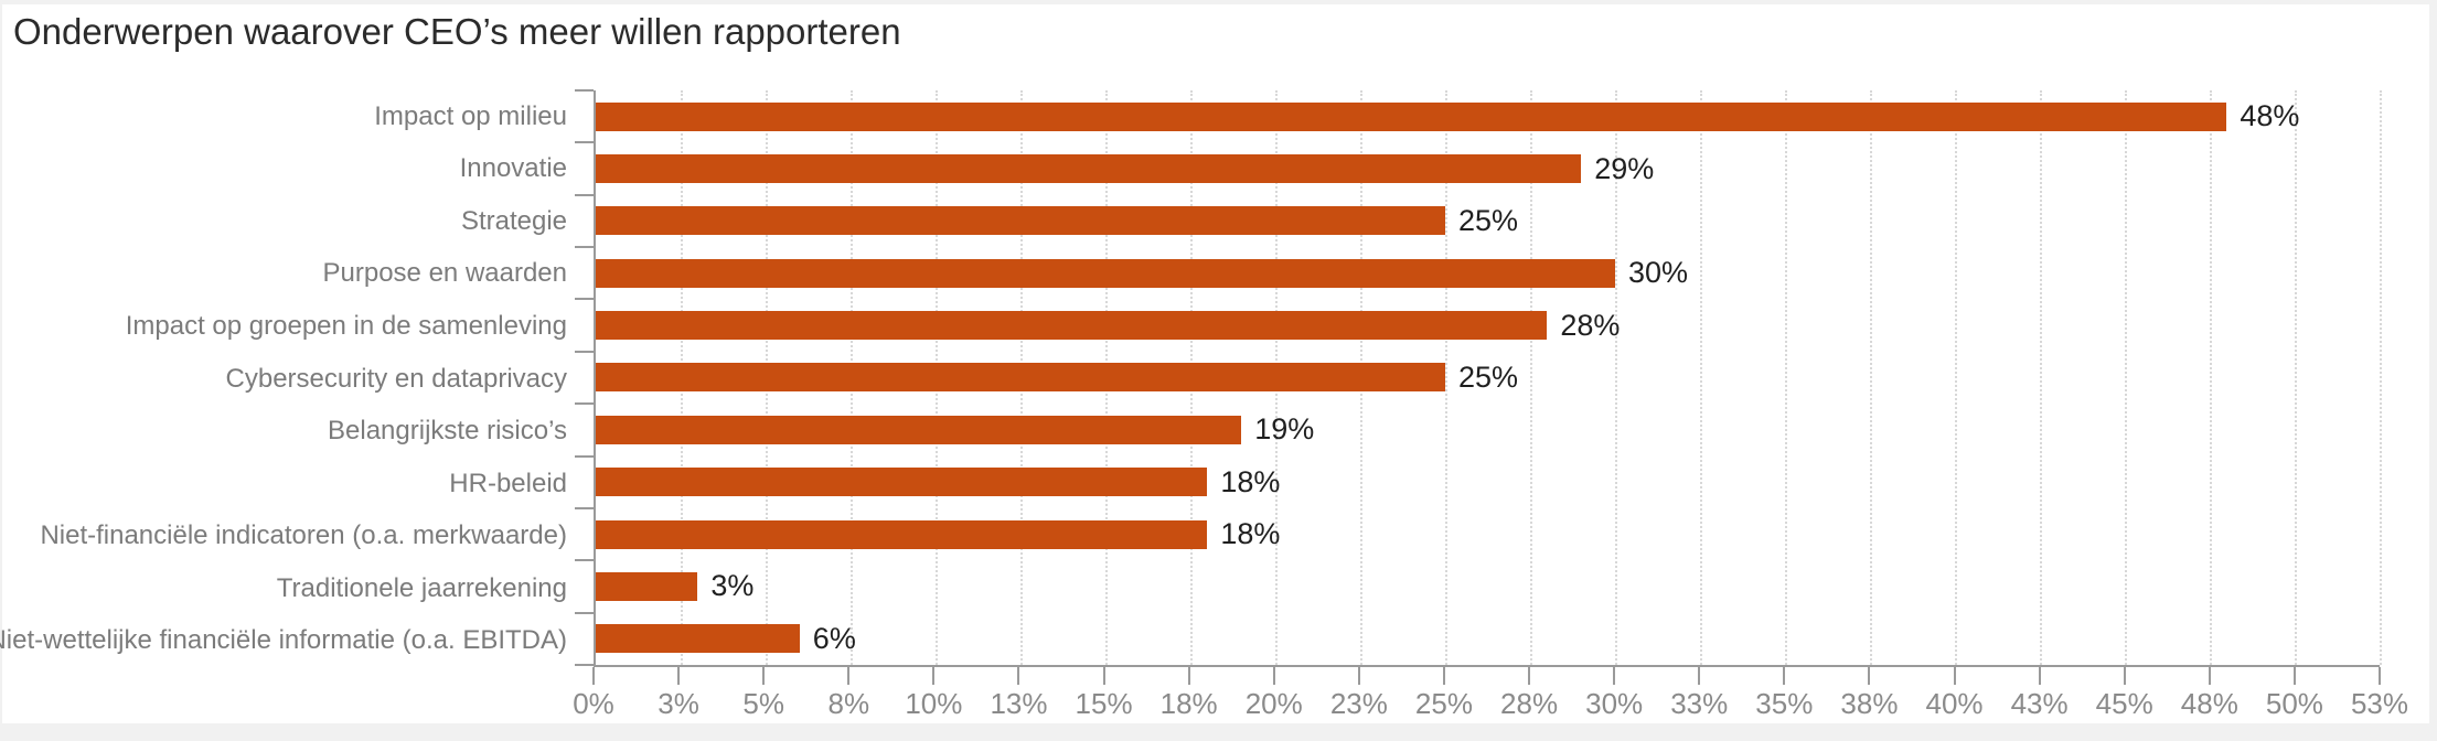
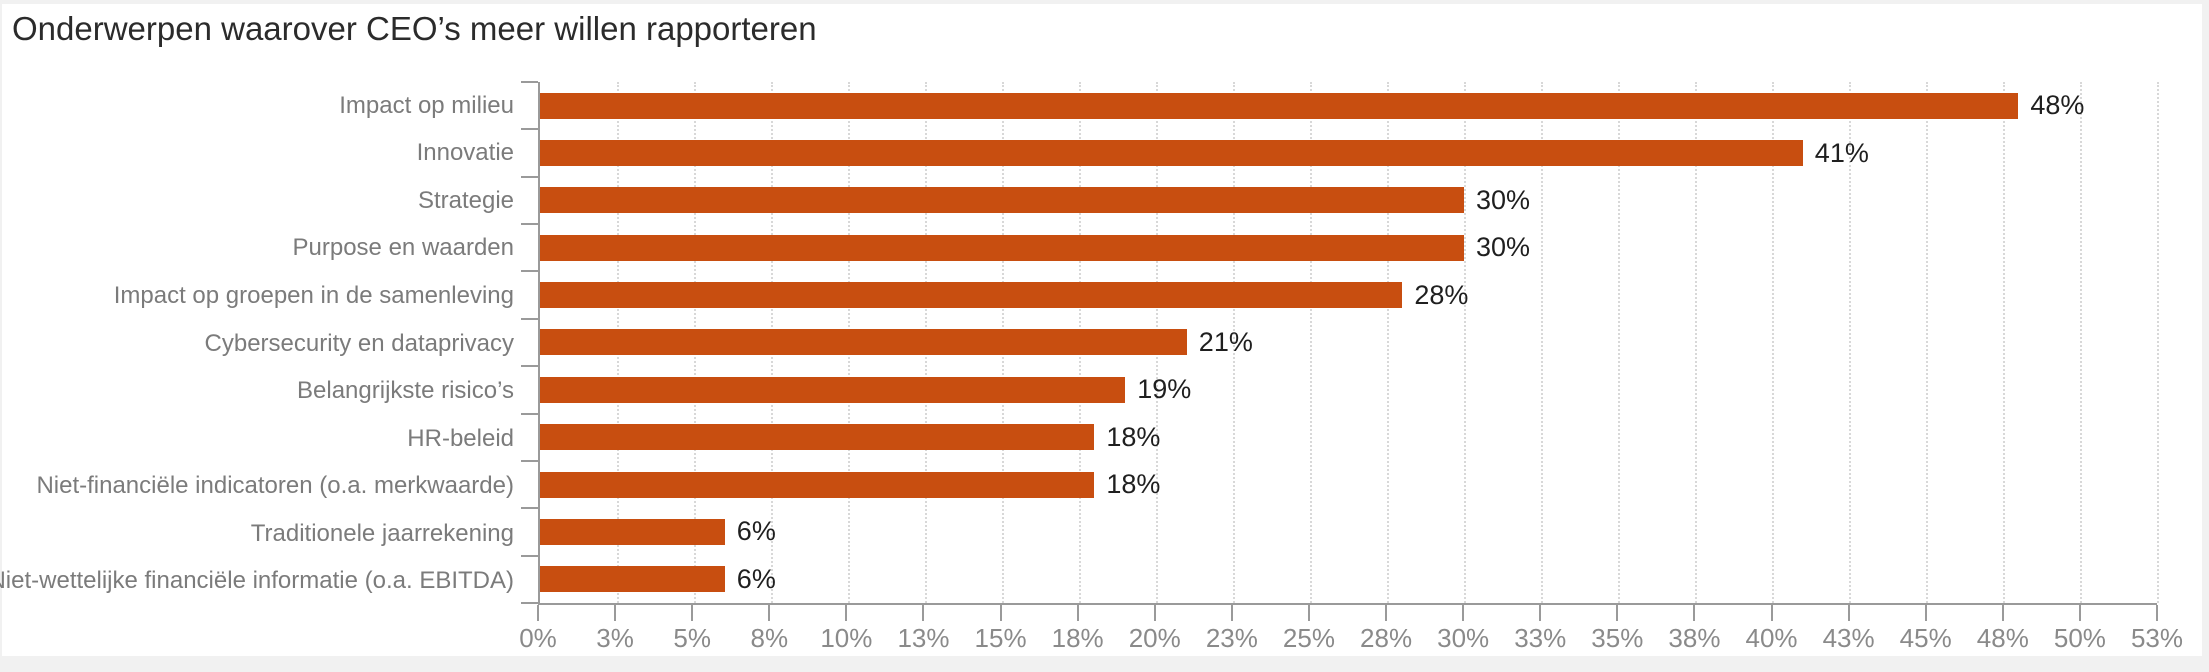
Innovatie: 29% -> 41%
Strategie: 25% -> 30%
Cybersecurity en dataprivacy: 25% -> 21%
Traditionele jaarrekening: 3% -> 6%
